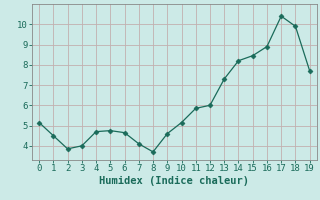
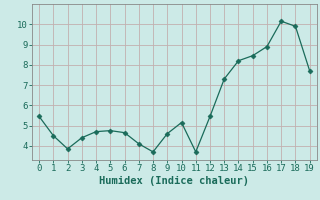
0: 5.15 -> 5.45
3: 4.00 -> 4.40
11: 5.85 -> 3.70
12: 6.00 -> 5.45
17: 10.40 -> 10.15
